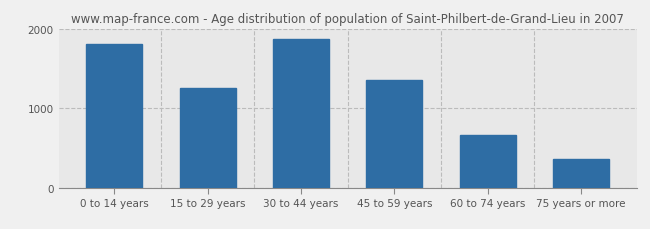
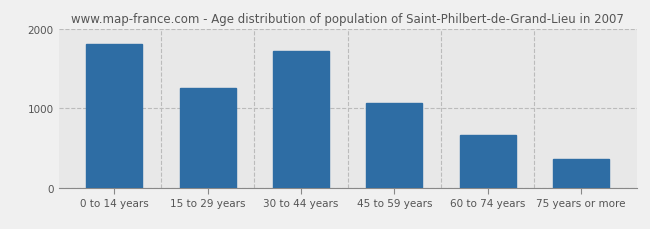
30 to 44 years: 1870 -> 1720
45 to 59 years: 1360 -> 1060
